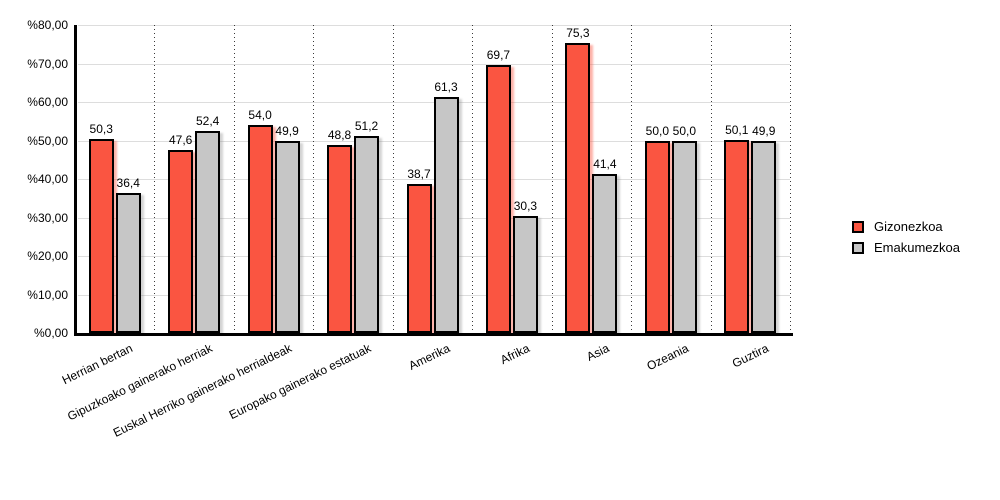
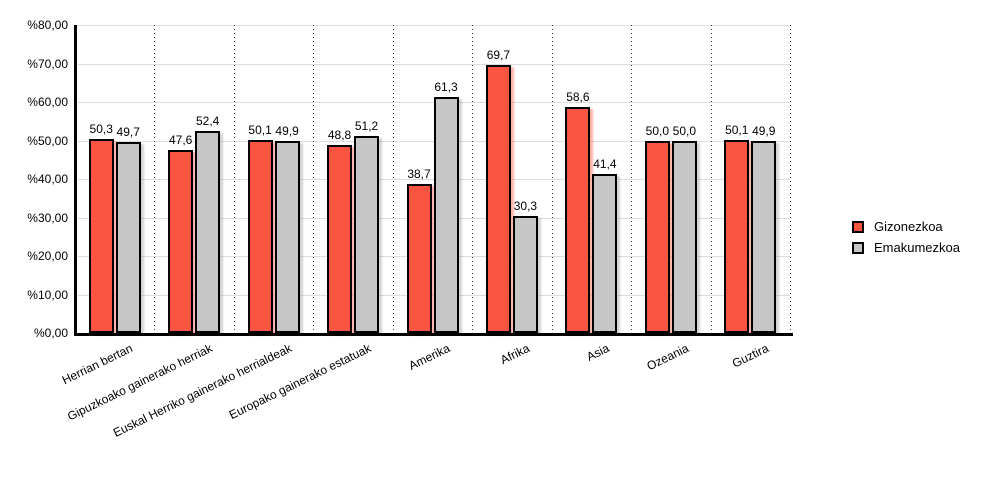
Emakumezkoa/Herrian bertan: 36,4 -> 49,7
Gizonezkoa/Euskal Herriko gainerako herrialdeak: 54,0 -> 50,1
Gizonezkoa/Asia: 75,3 -> 58,6
